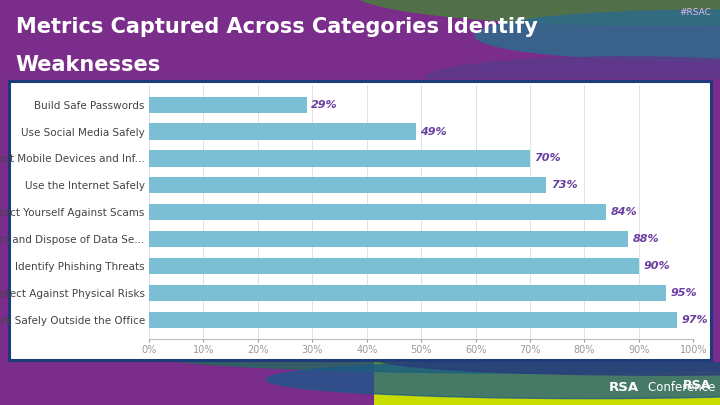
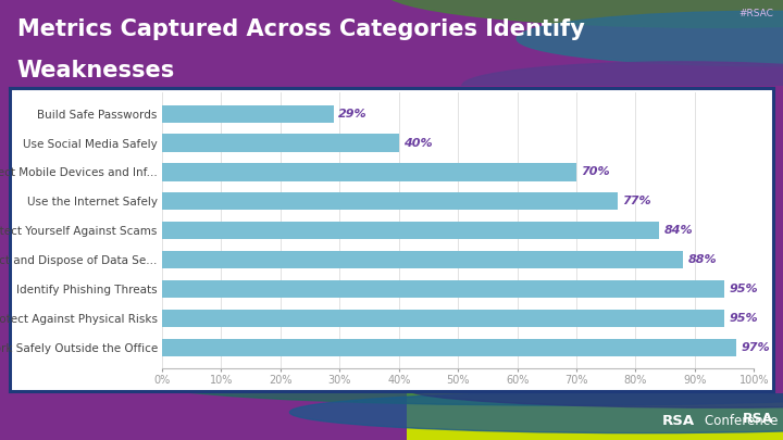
Use Social Media Safely: 49% -> 40%
Use the Internet Safely: 73% -> 77%
Identify Phishing Threats: 90% -> 95%
